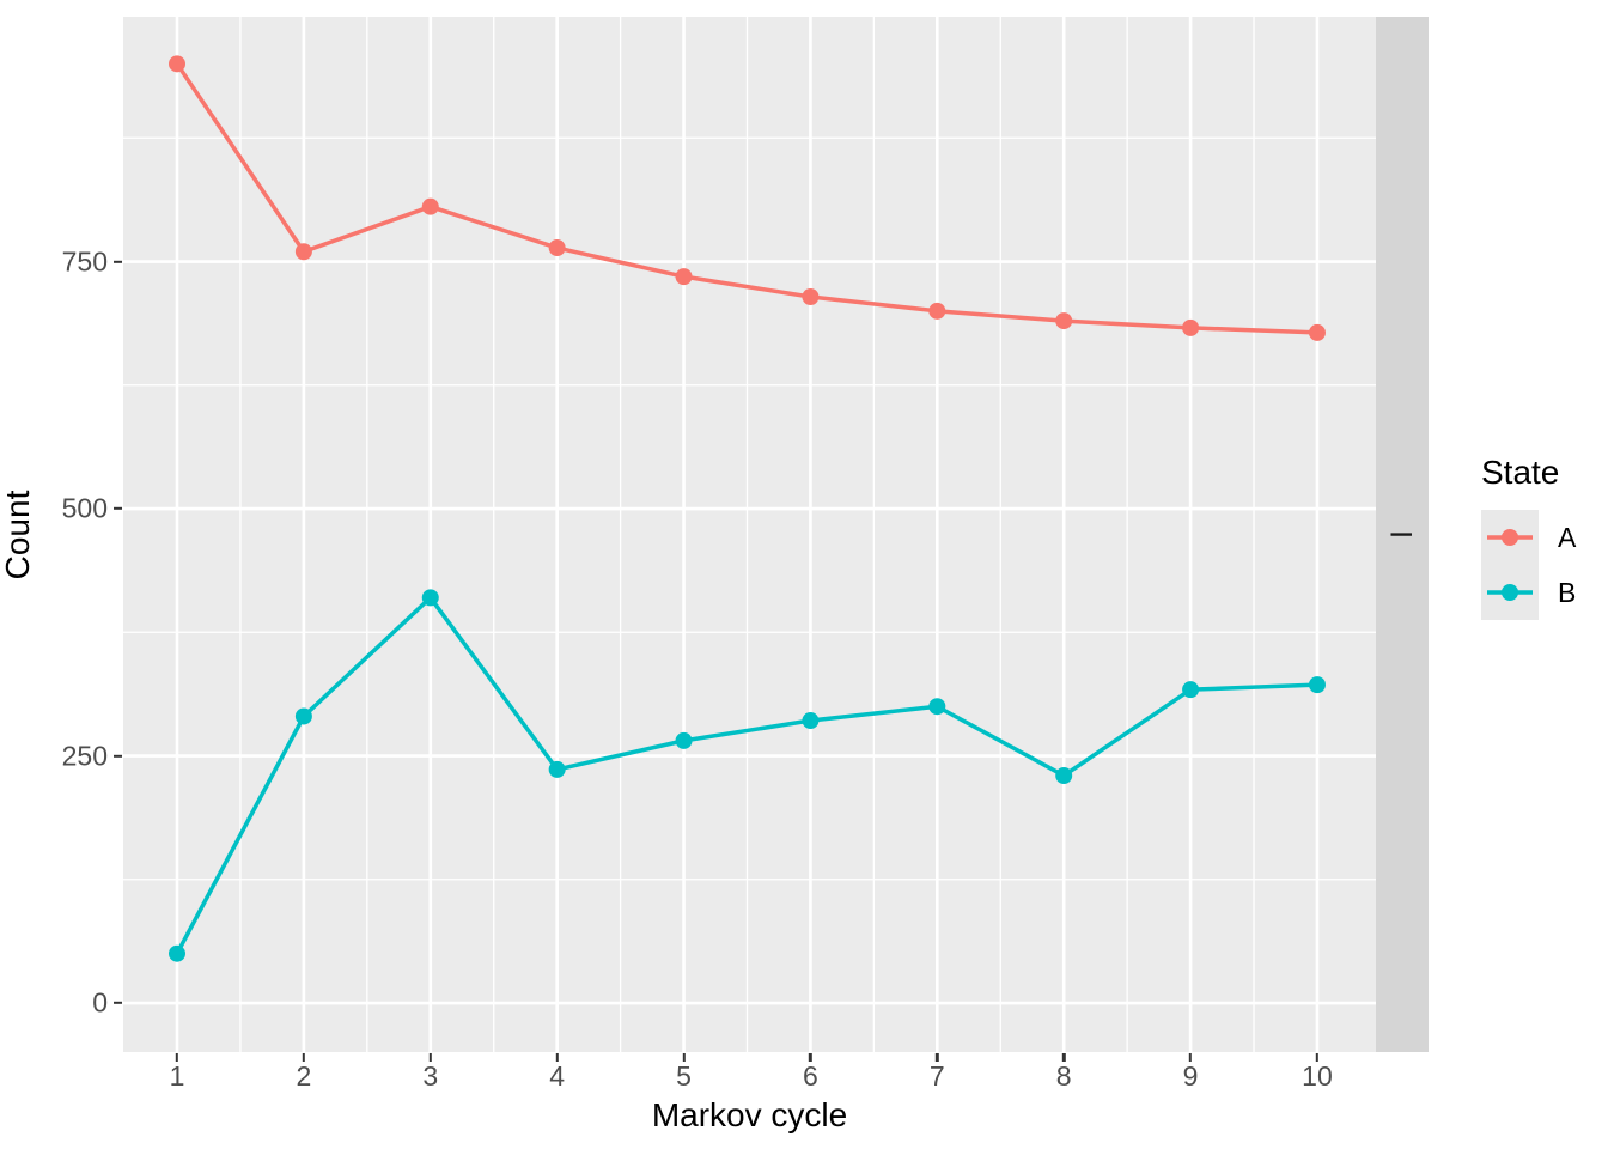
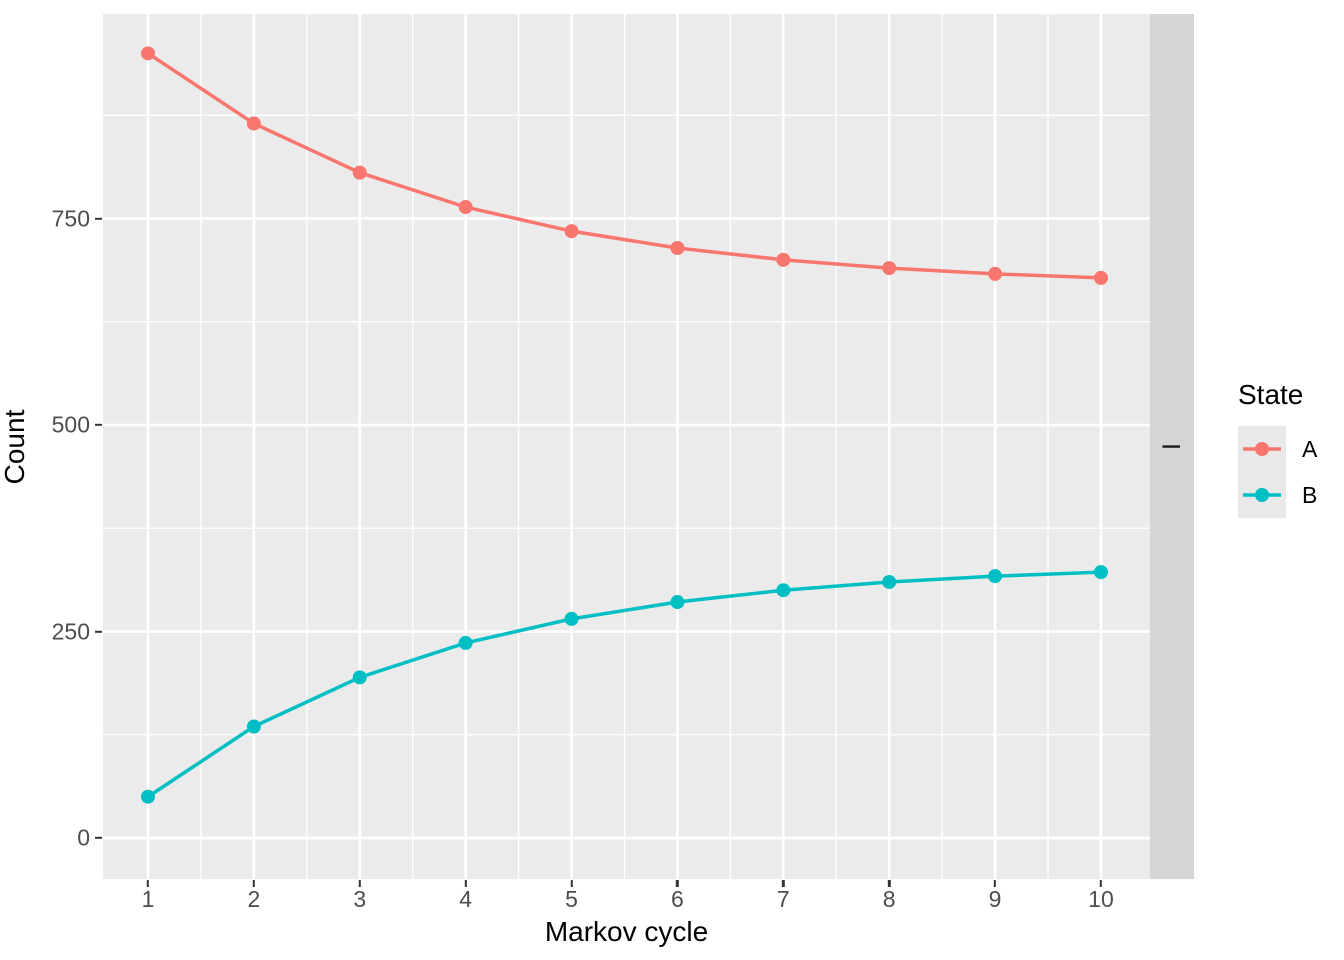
A/2: 760 -> 860
B/2: 290 -> 140
B/3: 410 -> 190
B/8: 230 -> 310
